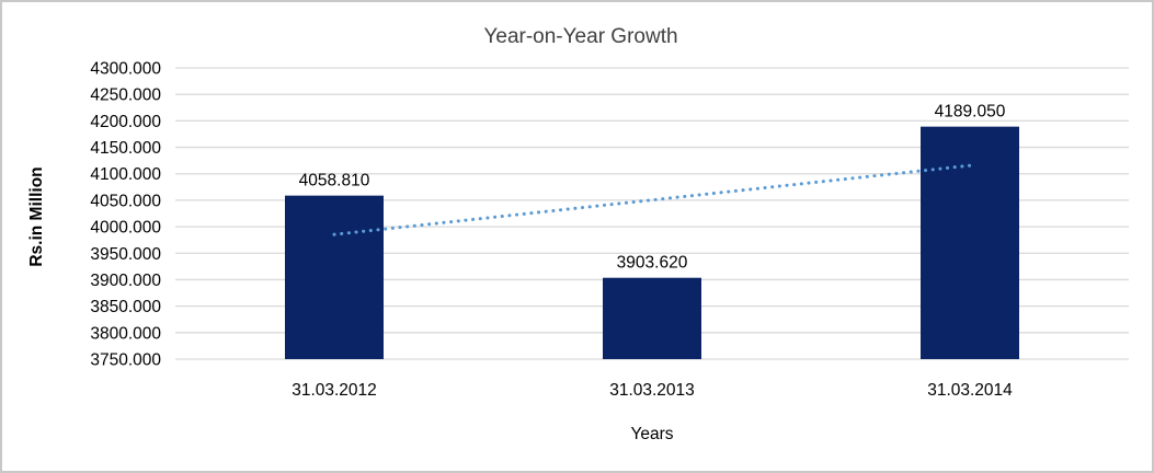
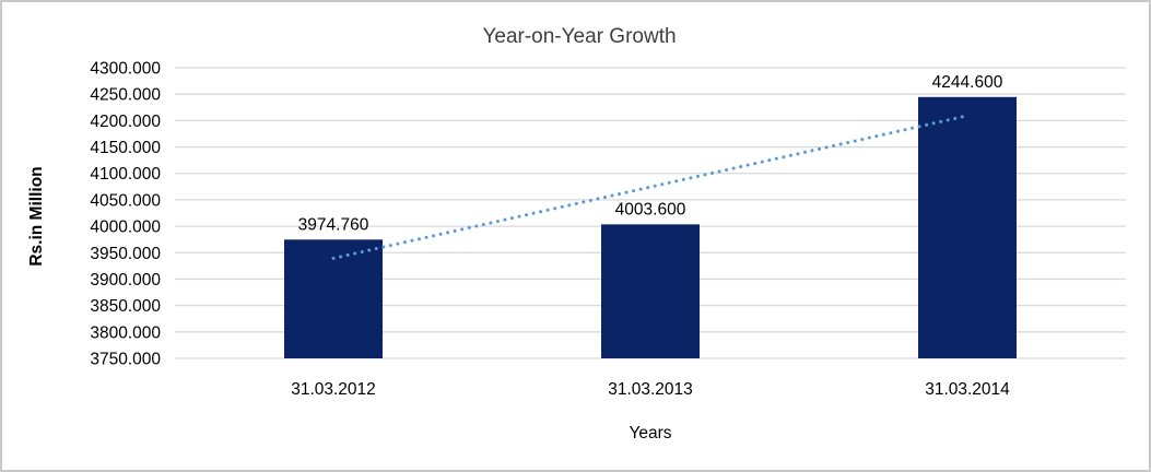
31.03.2012: 4058.810 -> 3974.760
31.03.2013: 3903.620 -> 4003.600
31.03.2014: 4189.050 -> 4244.600
